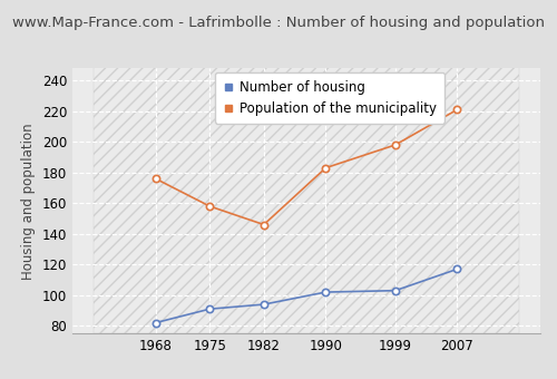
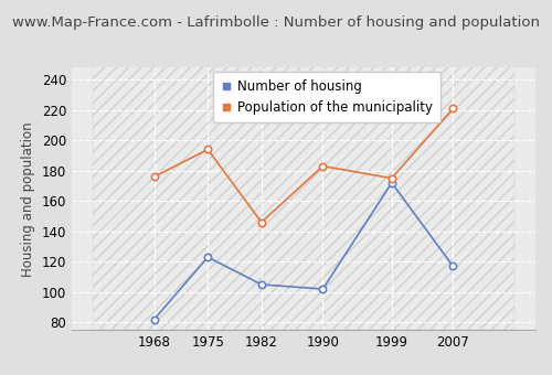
Number of housing/1975: 91 -> 123
Population of the municipality/1975: 158 -> 194
Number of housing/1982: 94 -> 105
Number of housing/1999: 103 -> 172
Population of the municipality/1999: 198 -> 175
